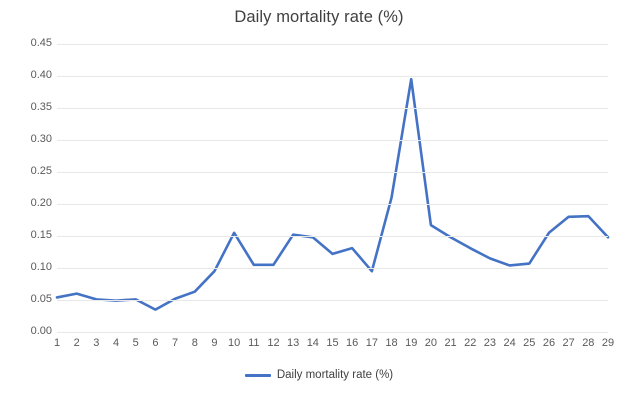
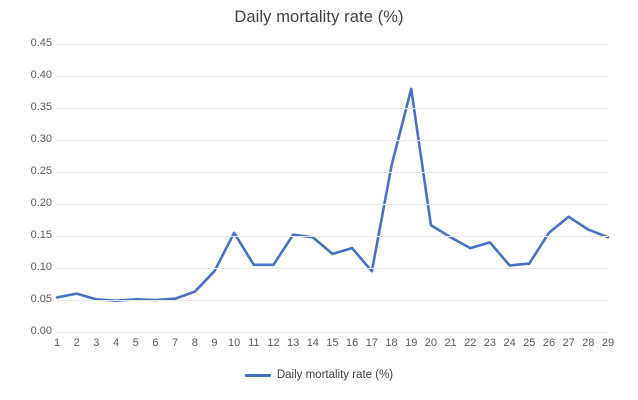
6: 0.04 -> 0.05
18: 0.21 -> 0.26
19: 0.40 -> 0.38
23: 0.12 -> 0.14
28: 0.18 -> 0.16
